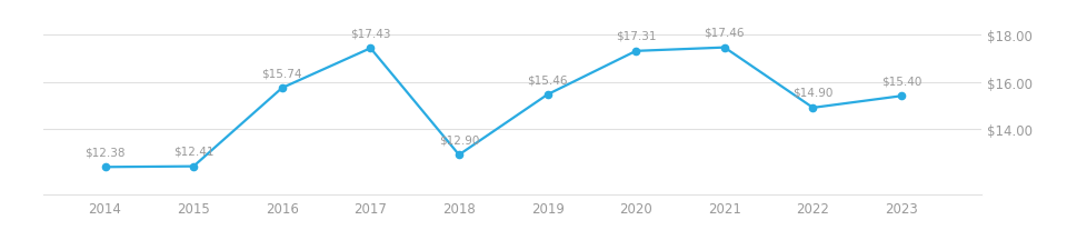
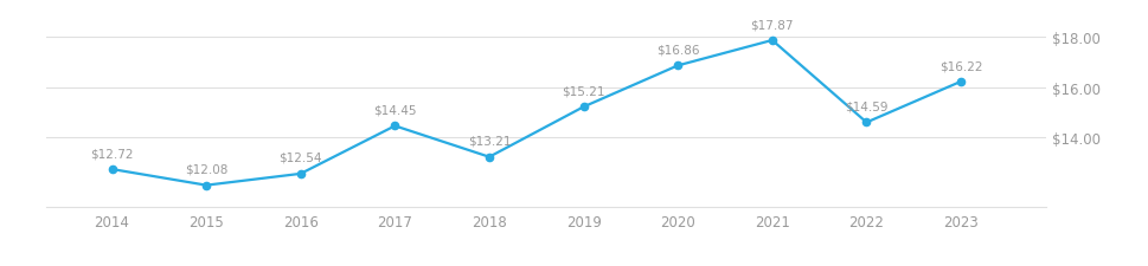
2014: $12.38 -> $12.72
2015: $12.41 -> $12.08
2016: $15.74 -> $12.54
2017: $17.43 -> $14.45
2018: $12.90 -> $13.21
2019: $15.46 -> $15.21
2020: $17.31 -> $16.86
2021: $17.46 -> $17.87
2022: $14.90 -> $14.59
2023: $15.40 -> $16.22
